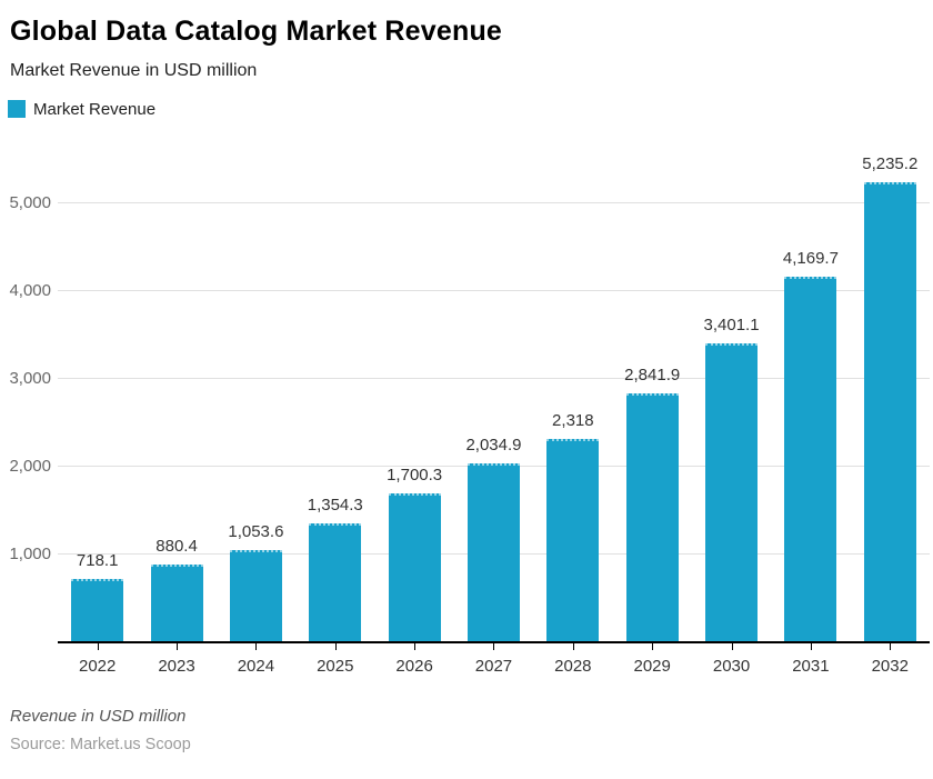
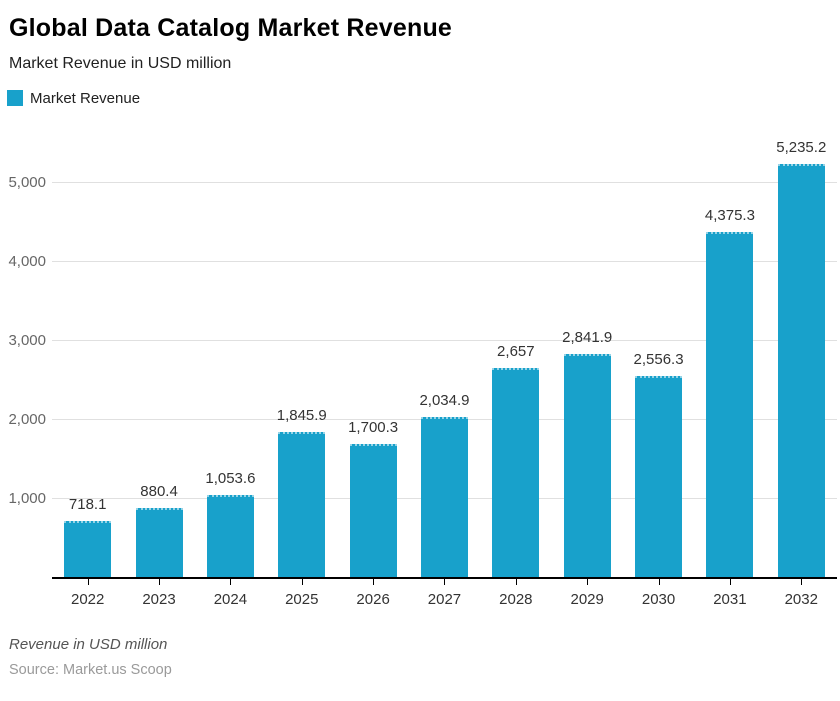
2025: 1,354.3 -> 1,845.9
2028: 2,318 -> 2,657
2030: 3,401.1 -> 2,556.3
2031: 4,169.7 -> 4,375.3
